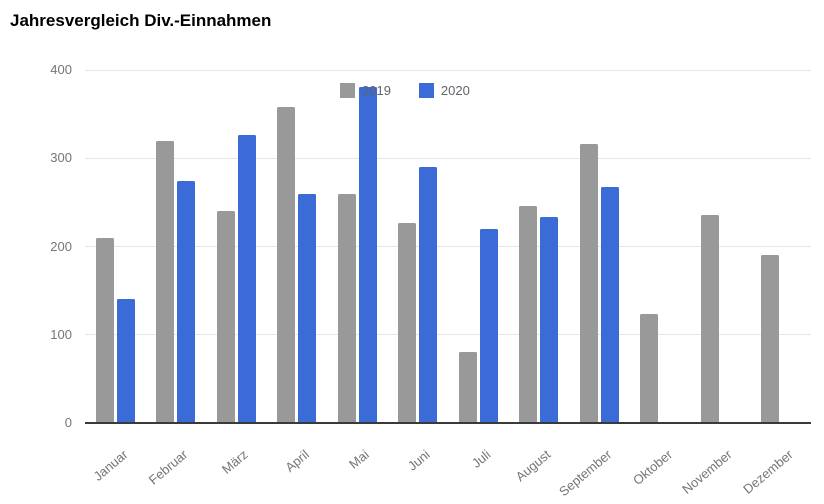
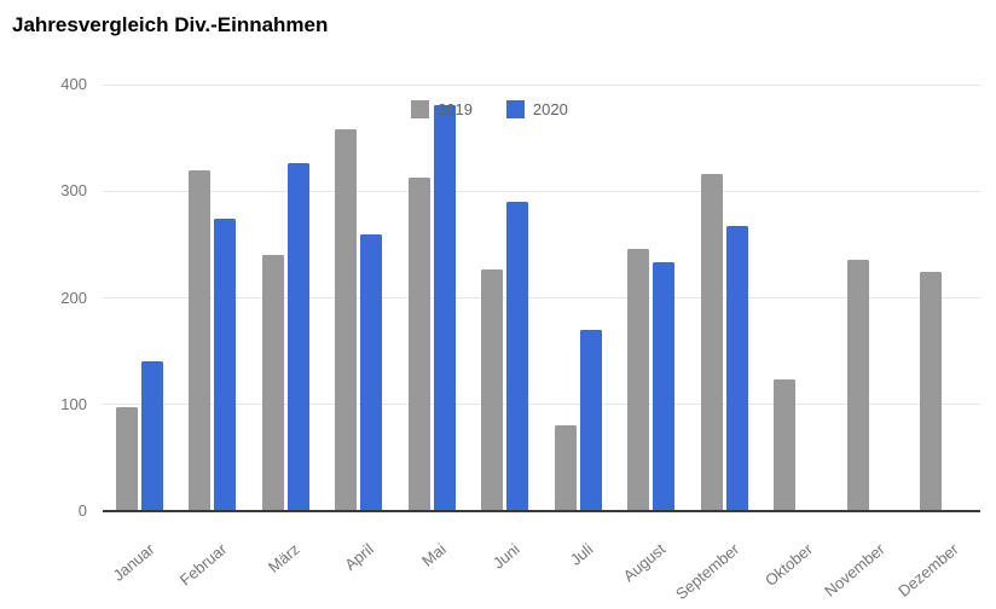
2019/Januar: 210 -> 100
2019/Mai: 260 -> 310
2020/Juli: 220 -> 170
2019/Dezember: 190 -> 220
